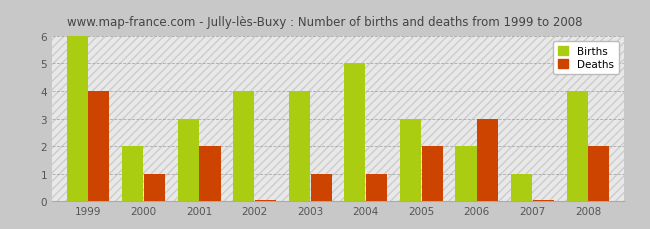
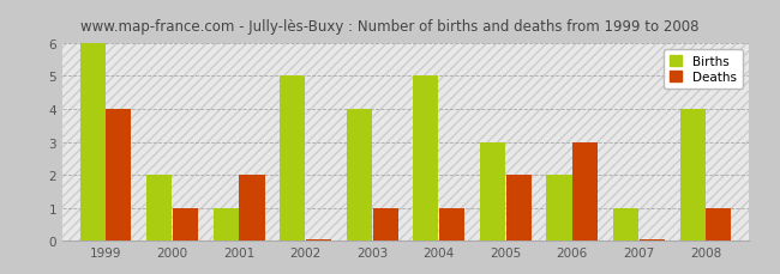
Births/2001: 3 -> 1
Births/2002: 4 -> 5
Deaths/2008: 2.00 -> 1.00
